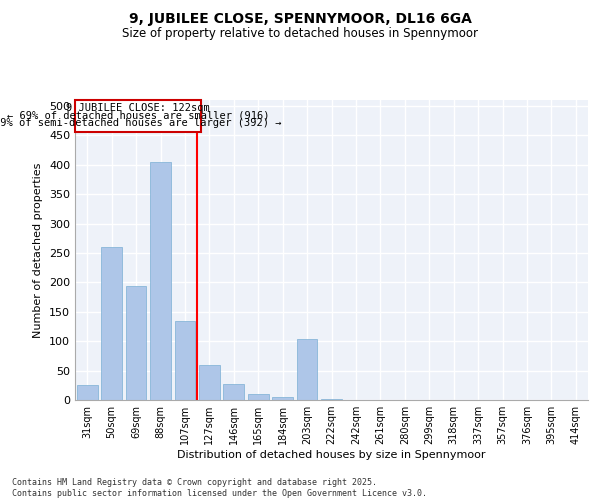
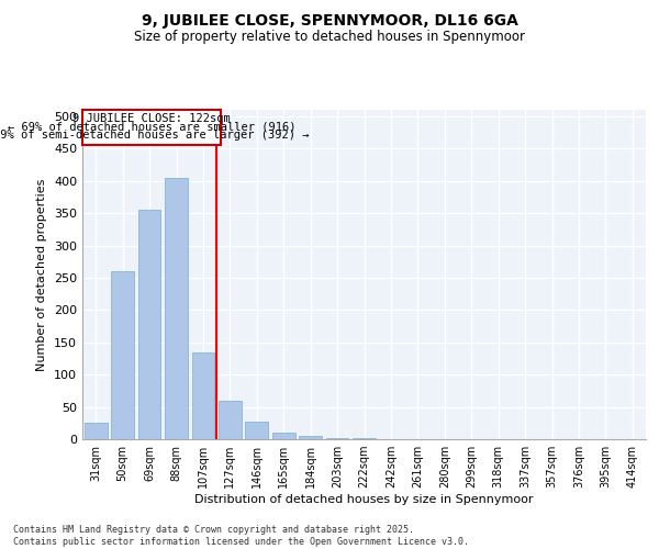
69sqm: 194 -> 355
203sqm: 104 -> 2
